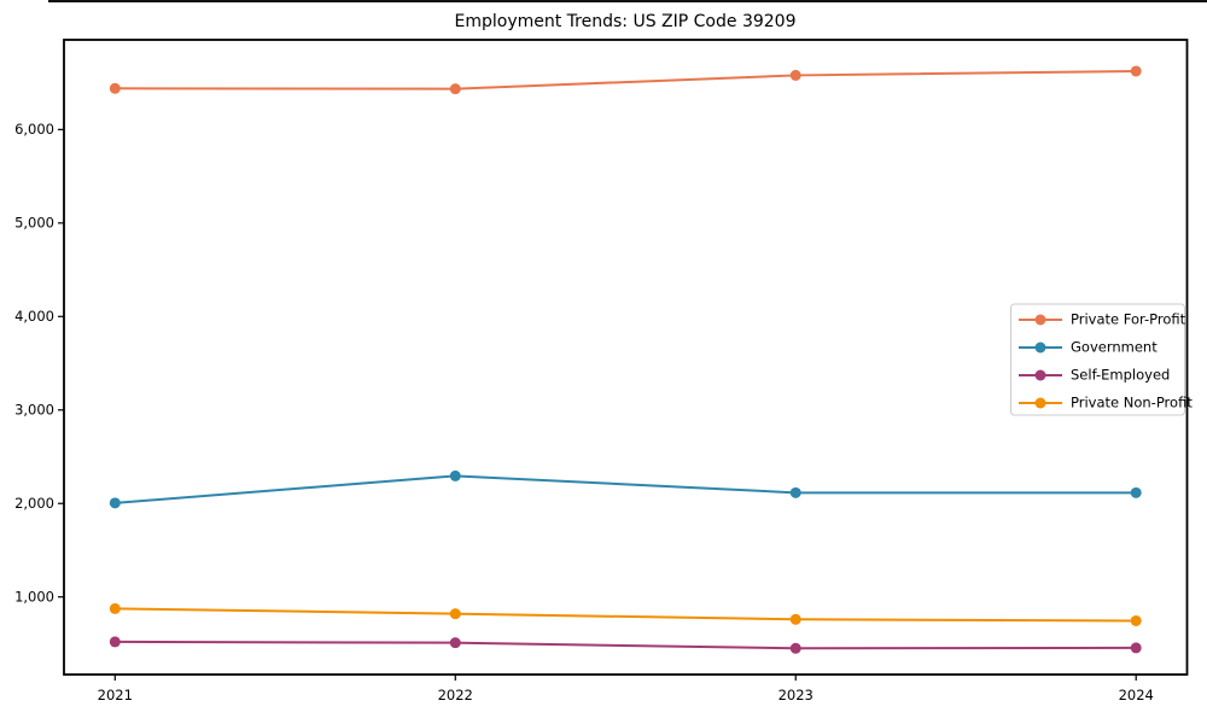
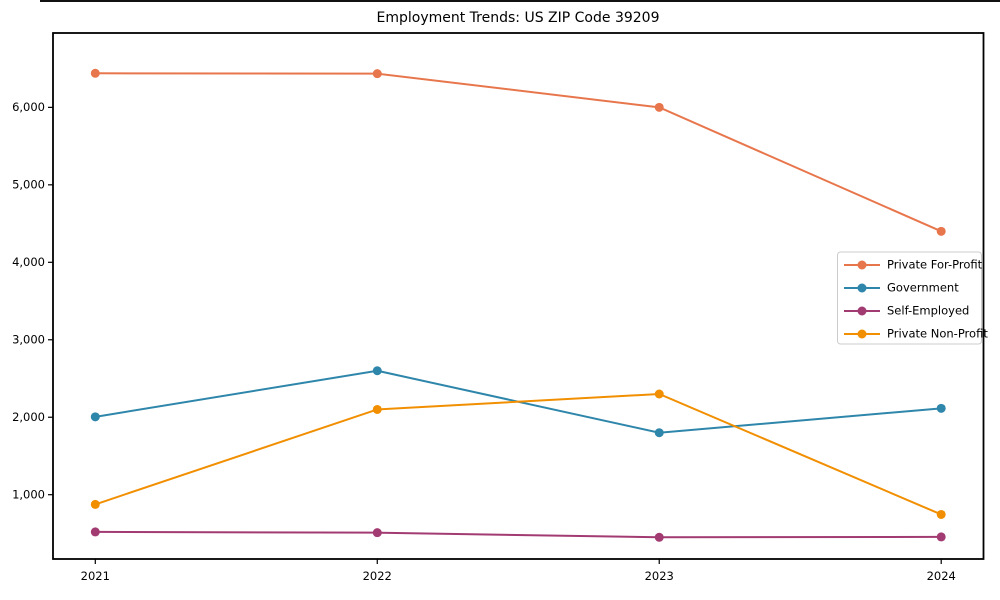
Government/2022: 2300 -> 2600
Private Non-Profit/2022: 800 -> 2100
Private For-Profit/2023: 6600 -> 6000
Government/2023: 2100 -> 1800
Private Non-Profit/2023: 800 -> 2300
Private For-Profit/2024: 6600 -> 4400
